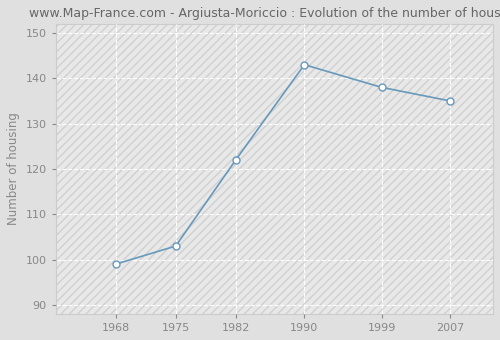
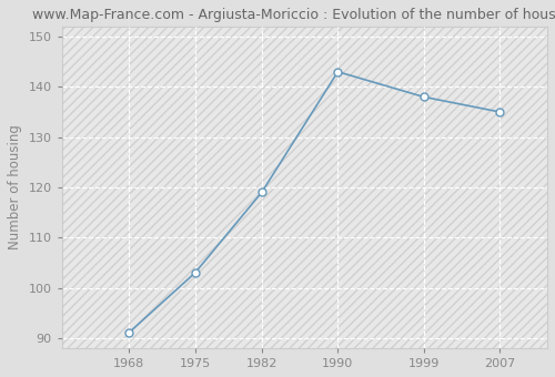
1968: 99 -> 91
1982: 122 -> 119
